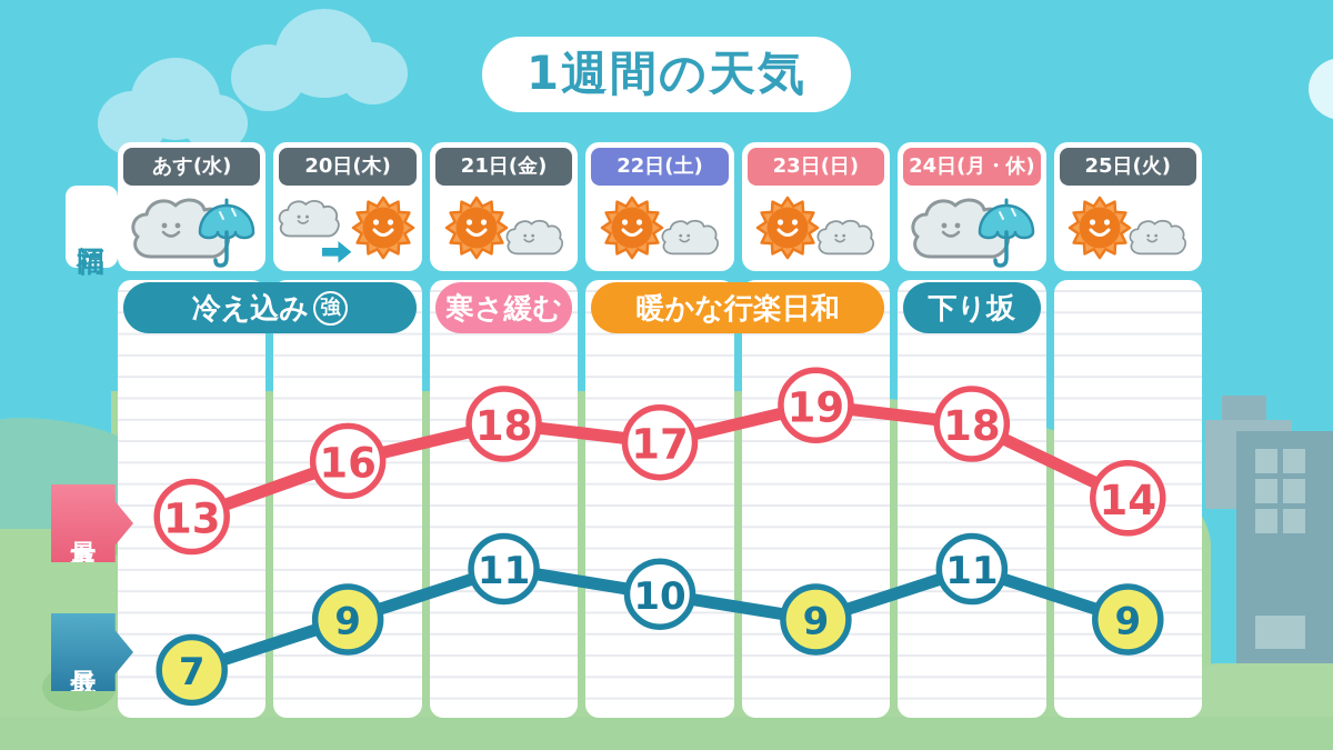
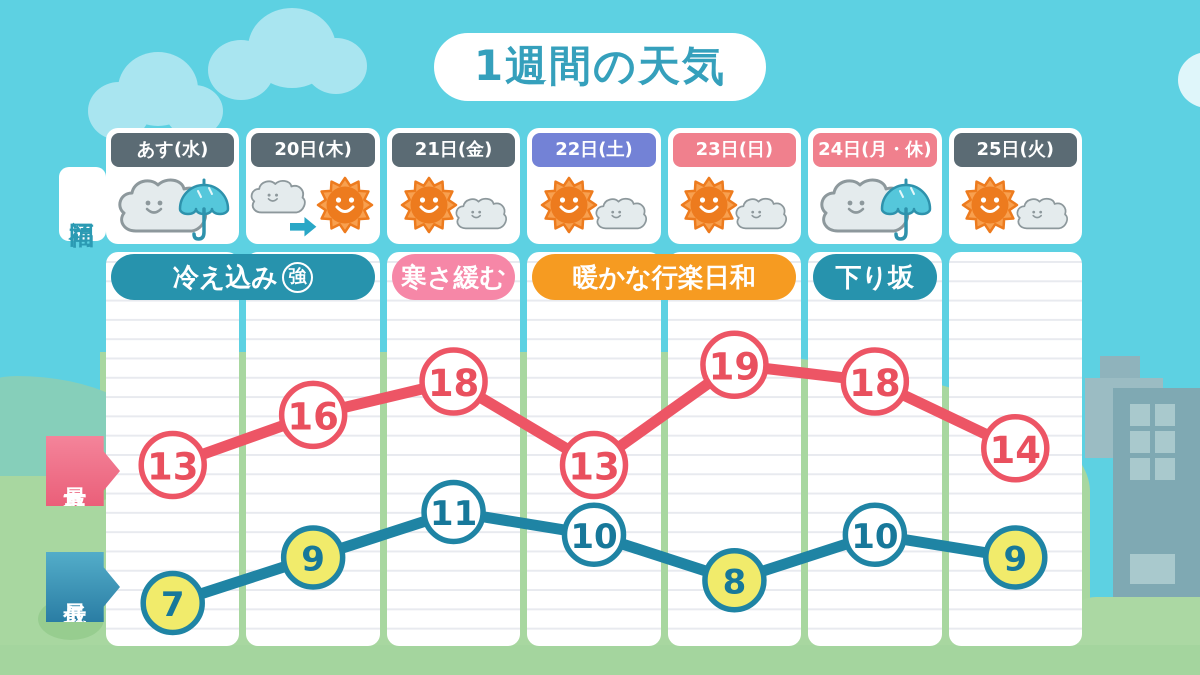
最高/22日(土): 17 -> 13
最低/23日(日): 9 -> 8
最低/24日(月・休): 11 -> 10
